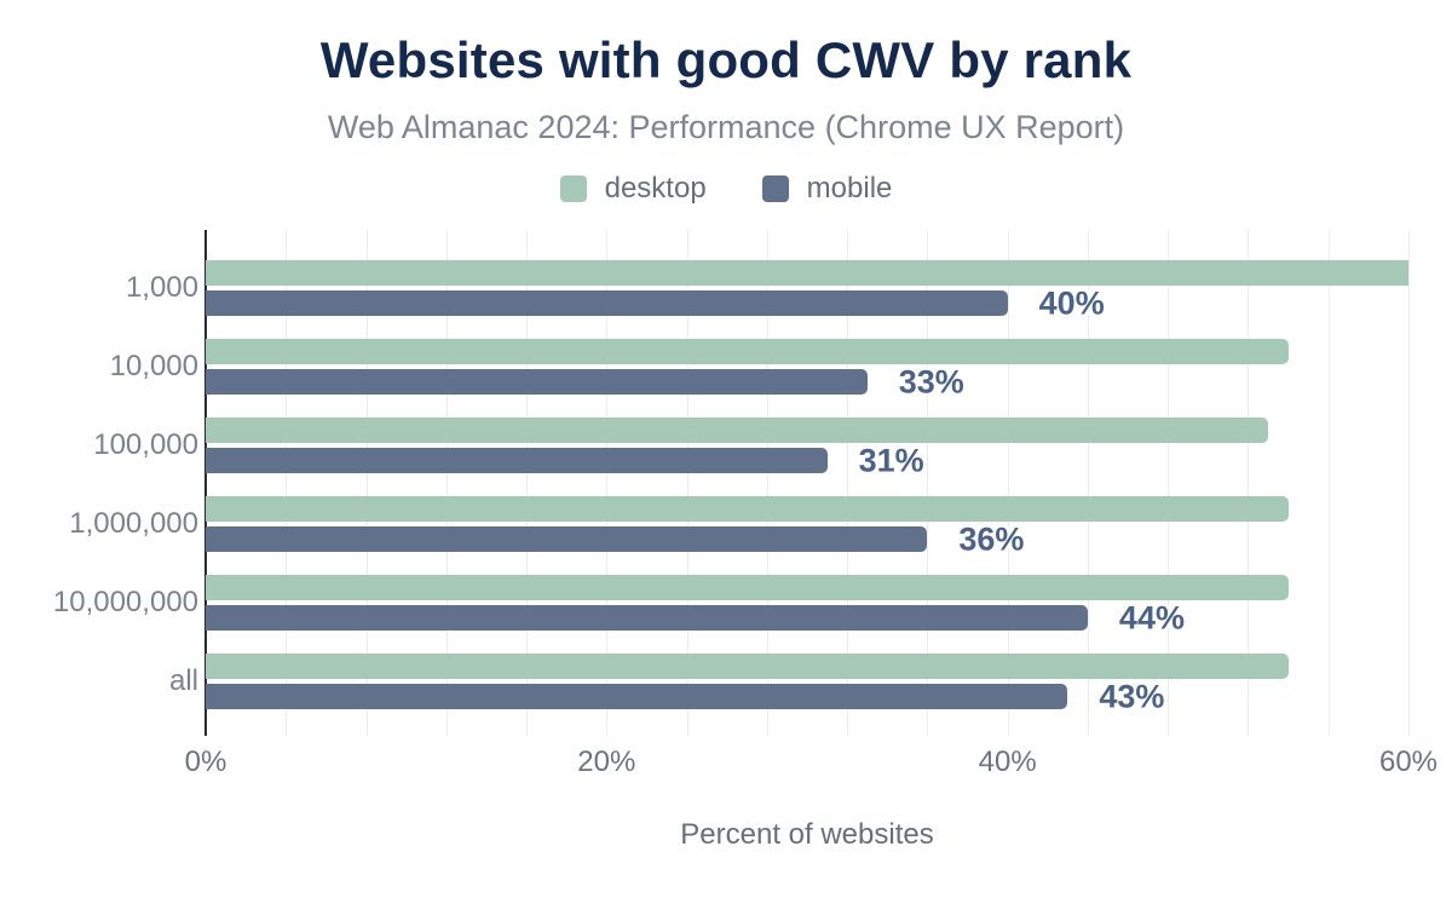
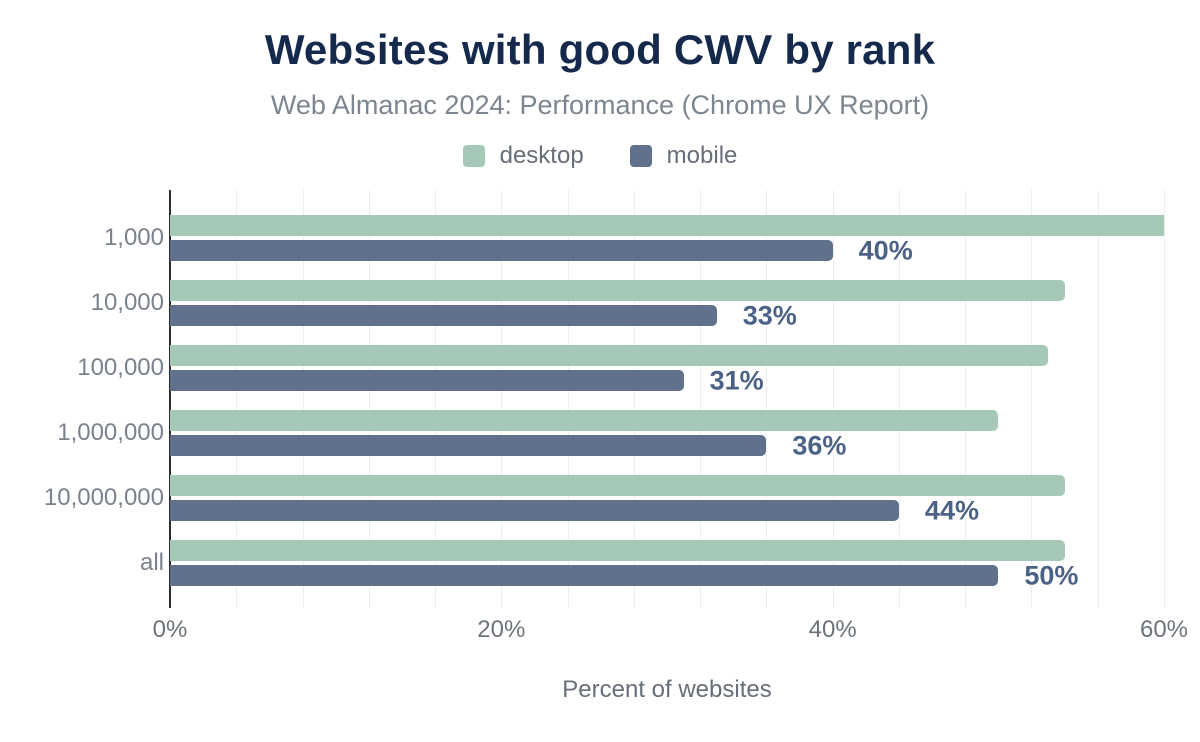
desktop/1,000,000: 54% -> 50%
mobile/all: 43% -> 50%
